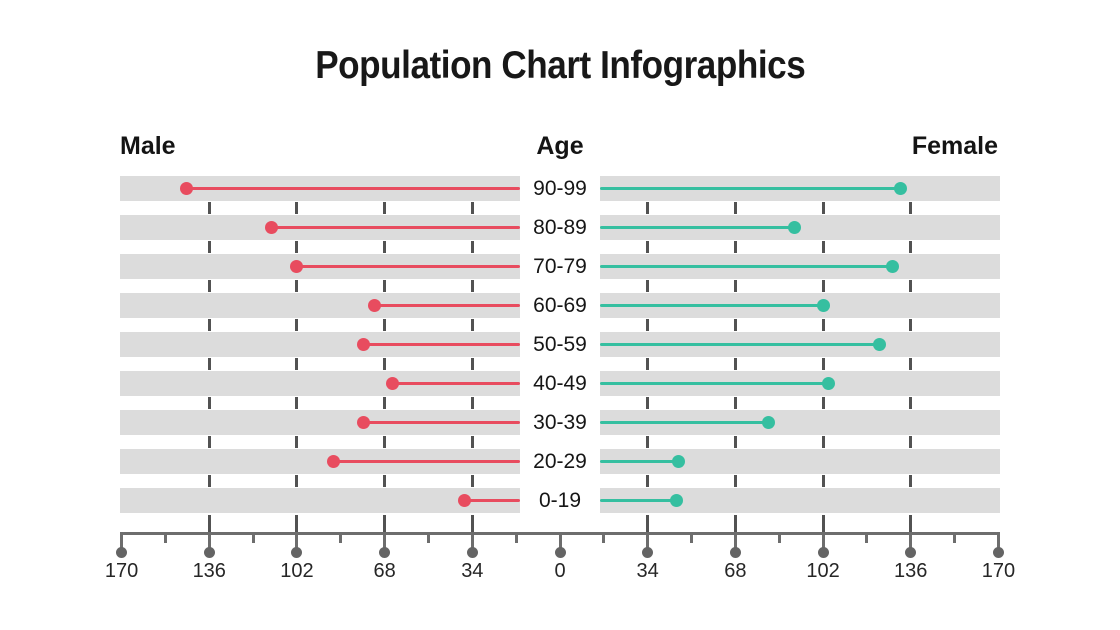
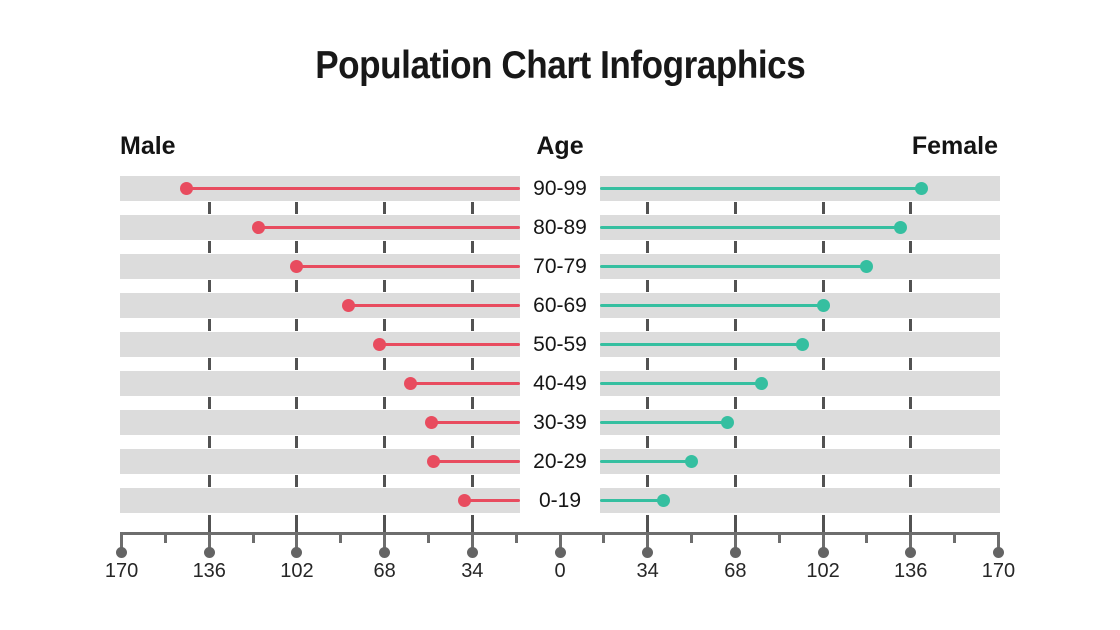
Female/90-99: 132 -> 140
Male/80-89: 112 -> 117
Female/80-89: 91 -> 132
Female/70-79: 129 -> 119
Male/60-69: 72 -> 82
Male/50-59: 76 -> 70
Female/50-59: 124 -> 94
Male/40-49: 65 -> 58
Female/40-49: 104 -> 78
Male/30-39: 76 -> 50
Female/30-39: 81 -> 65
Male/20-29: 88 -> 49
Female/20-29: 46 -> 51
Female/0-19: 45 -> 40
